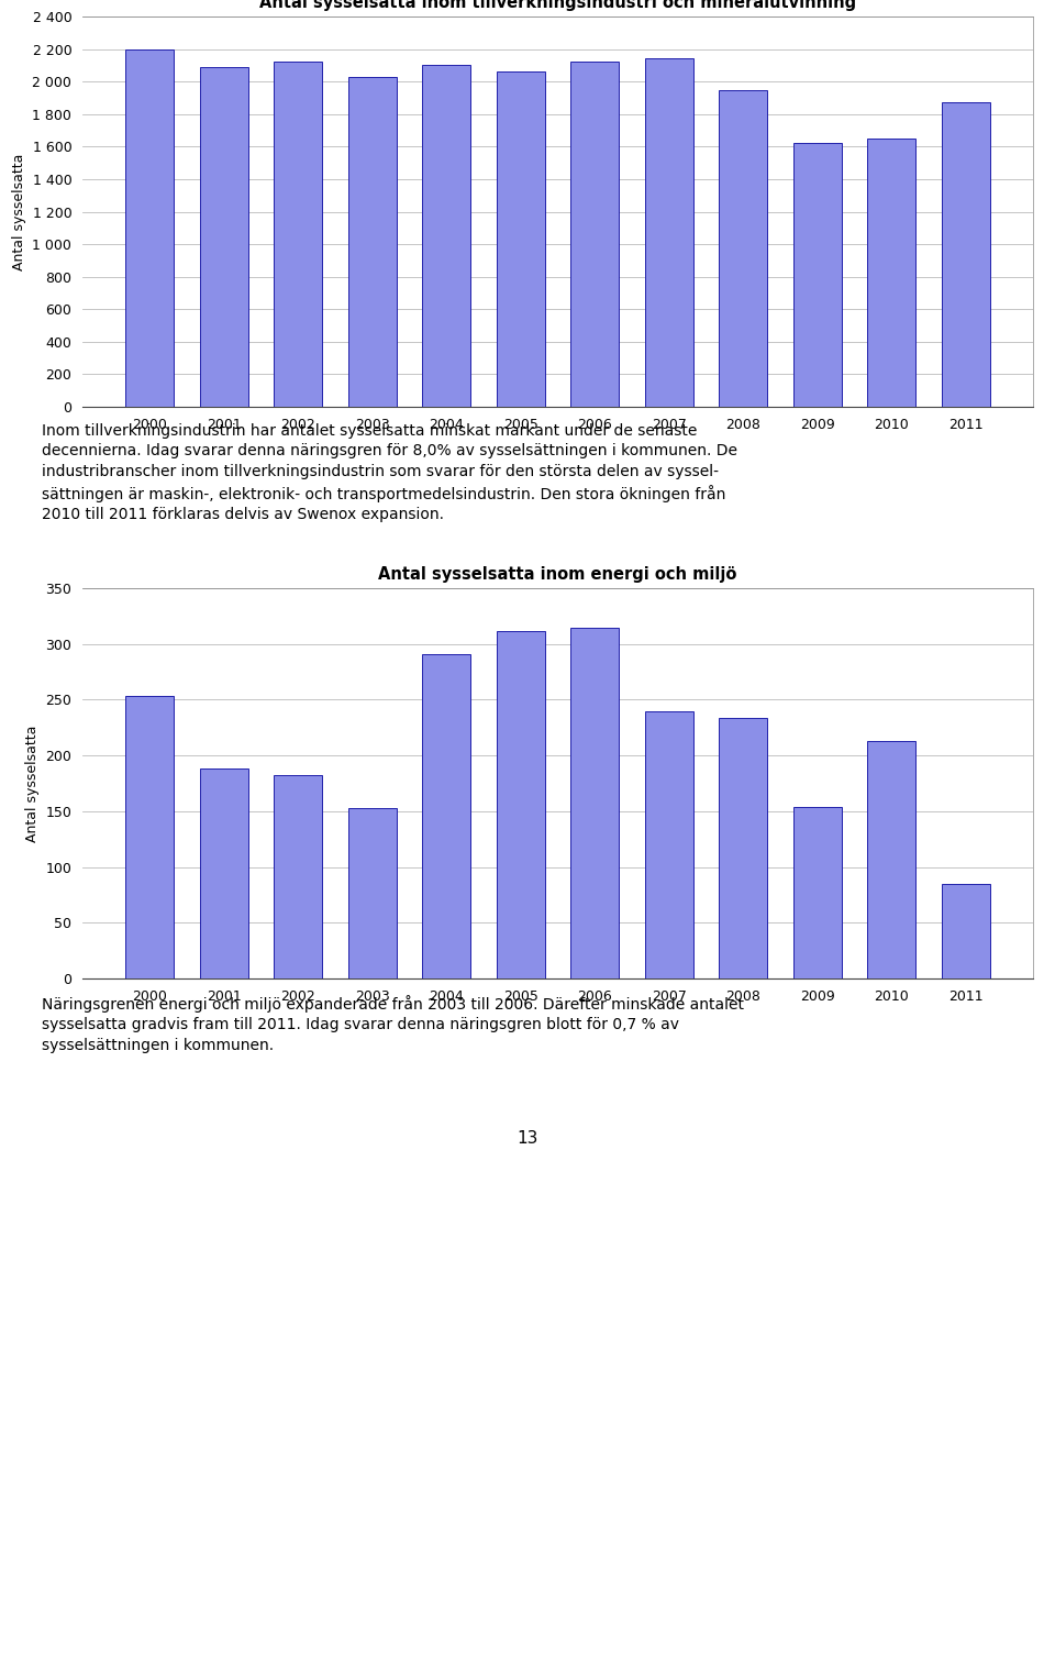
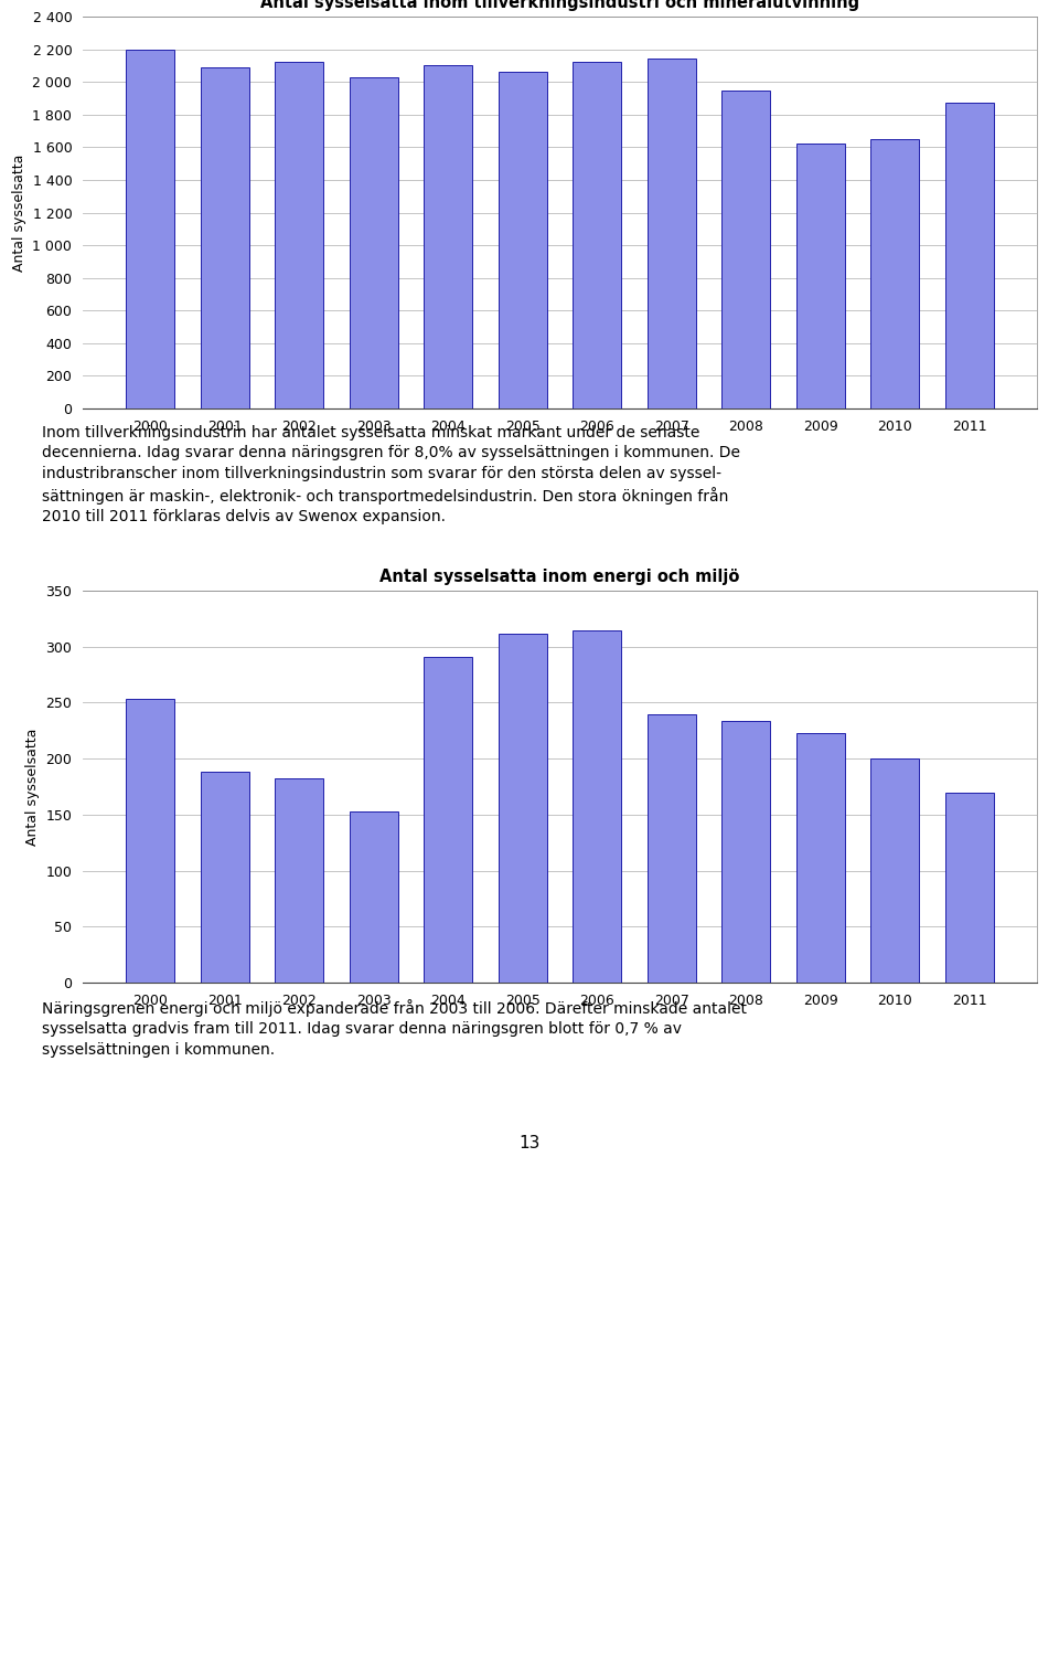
Antal sysselsatta inom energi och miljö/2009: 154 -> 223
Antal sysselsatta inom energi och miljö/2010: 213 -> 200
Antal sysselsatta inom energi och miljö/2011: 85 -> 170
